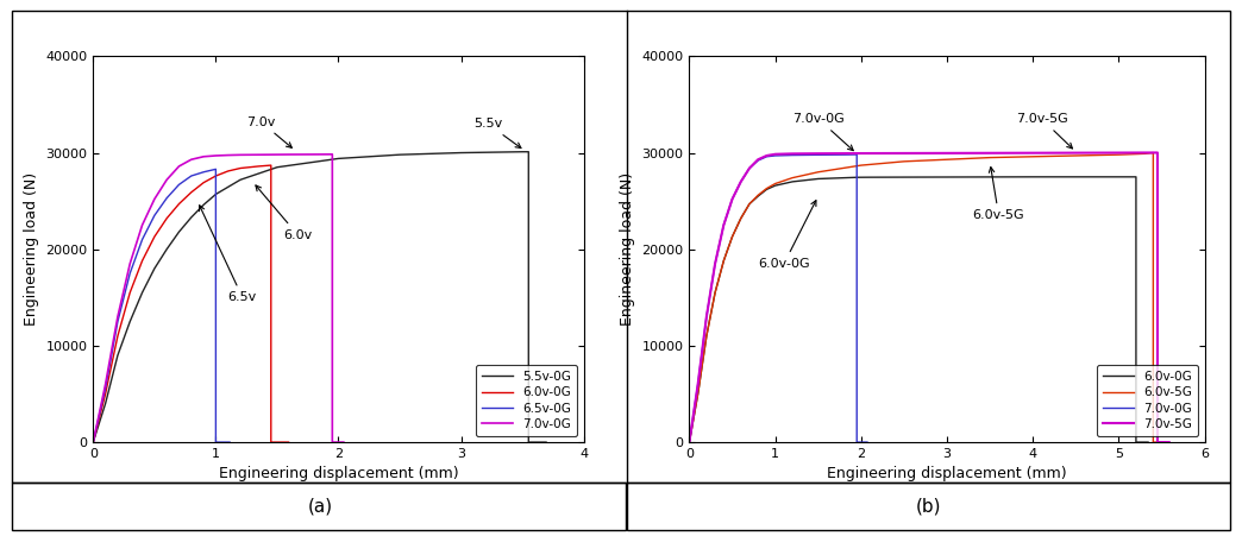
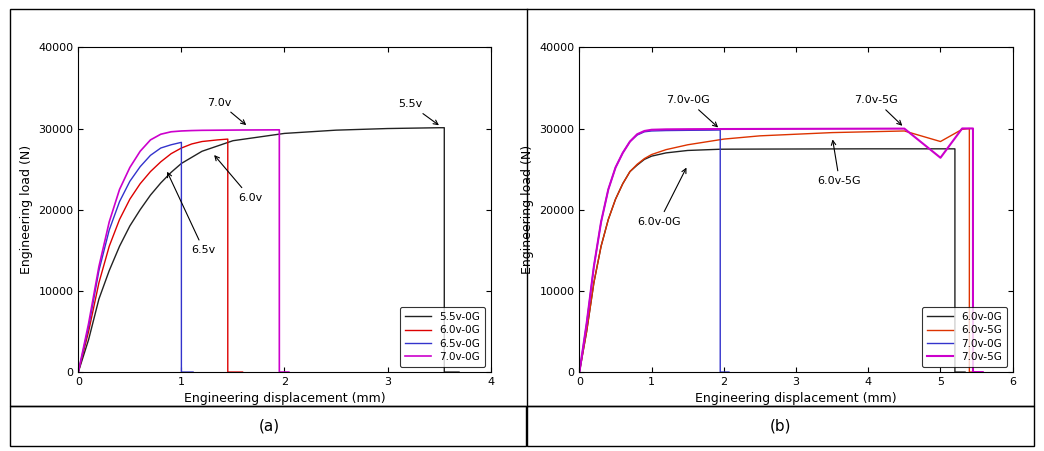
6.0v-5G/5: 29800 -> 28400
7.0v-5G/5: 30000 -> 26400
